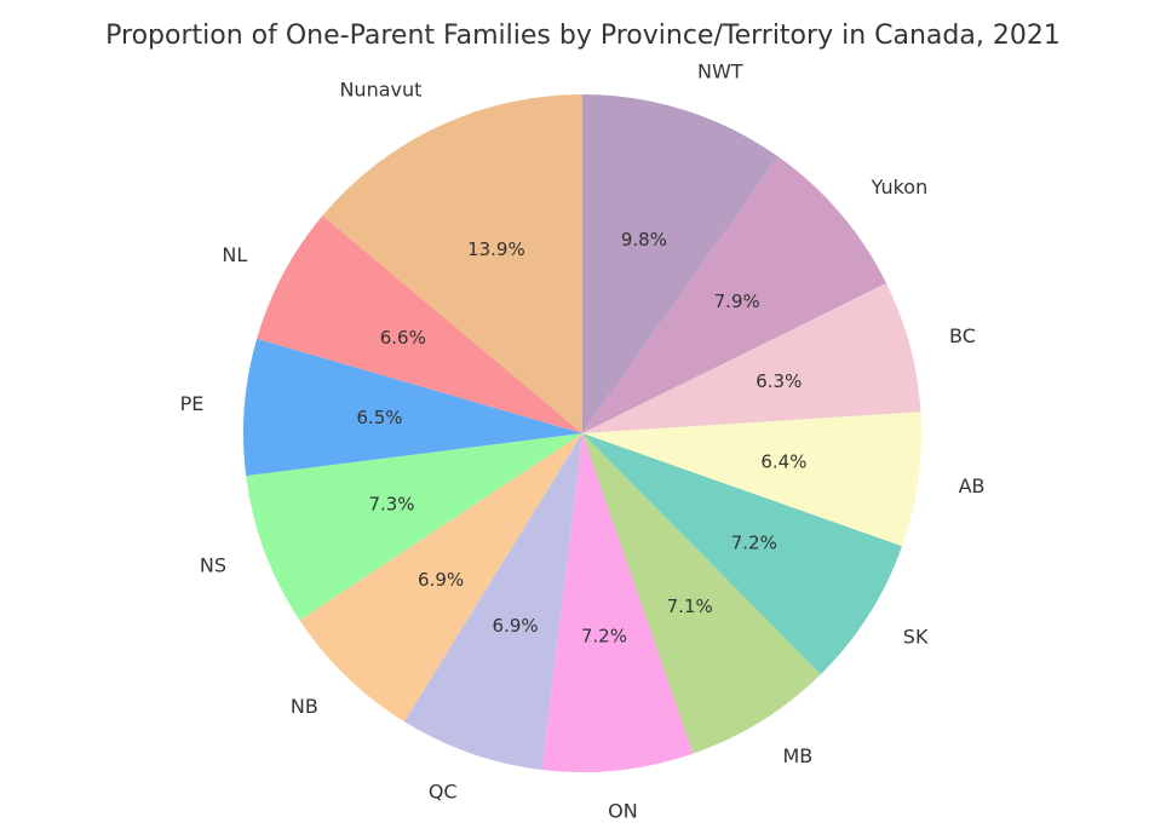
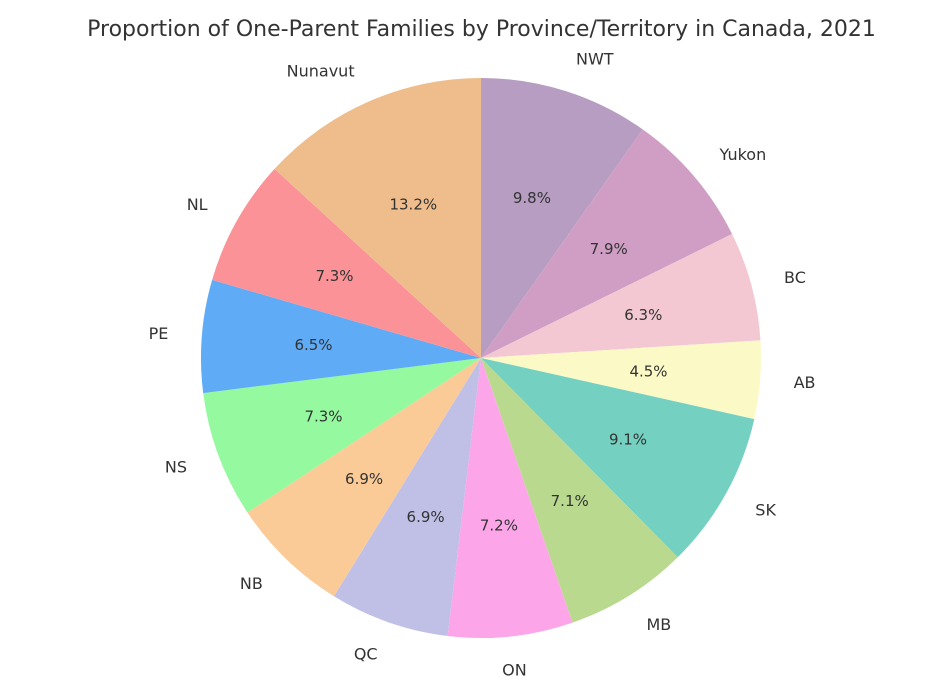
AB: 6.4% -> 4.5%
SK: 7.2% -> 9.1%
NL: 6.6% -> 7.3%
Nunavut: 13.9% -> 13.2%
